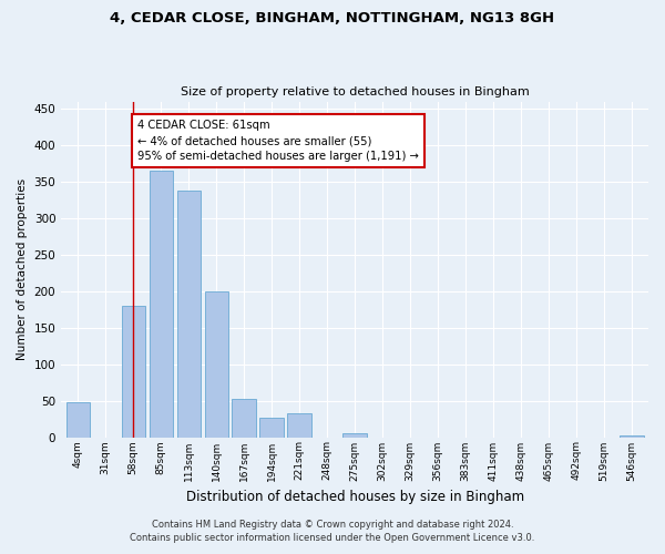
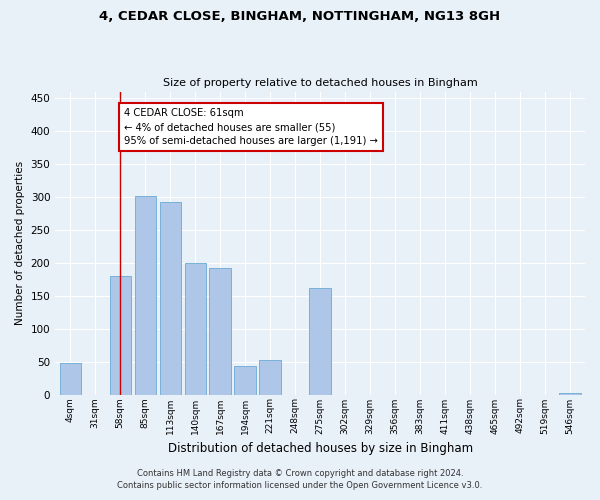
85sqm: 365 -> 302
113sqm: 338 -> 292
167sqm: 53 -> 192
194sqm: 27 -> 44
221sqm: 32 -> 52
275sqm: 6 -> 162
